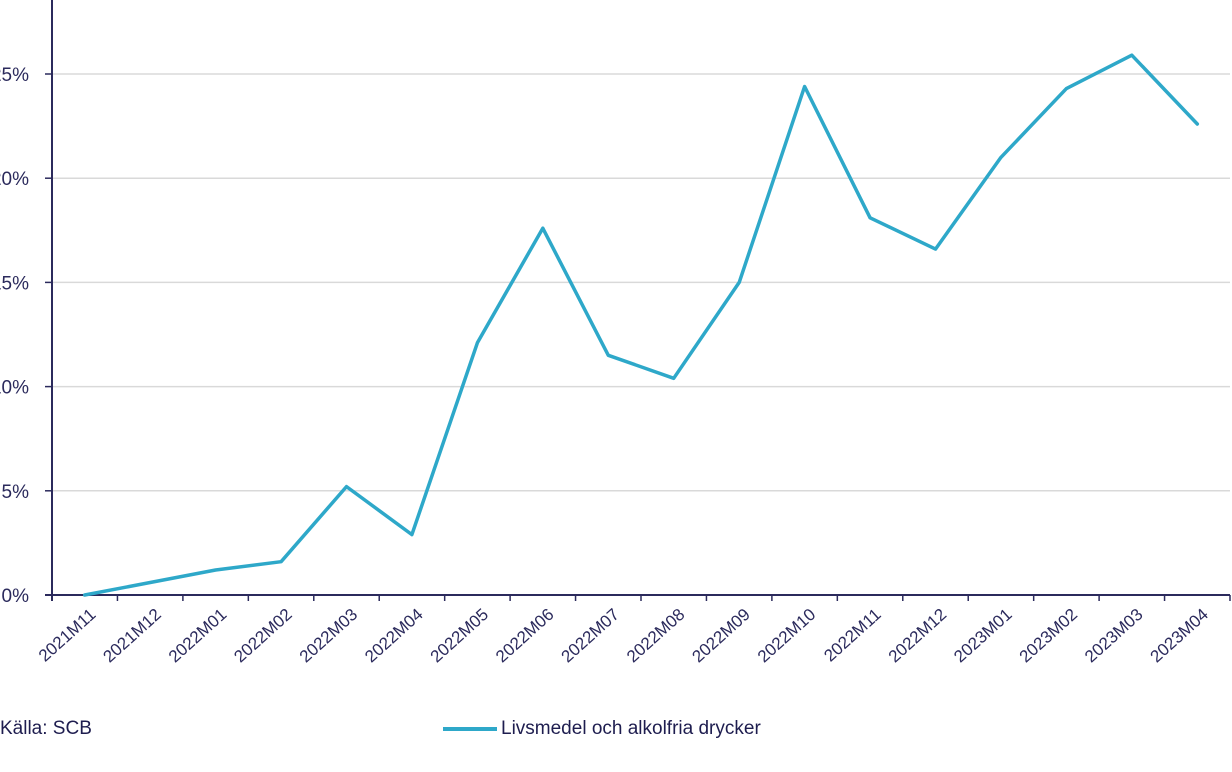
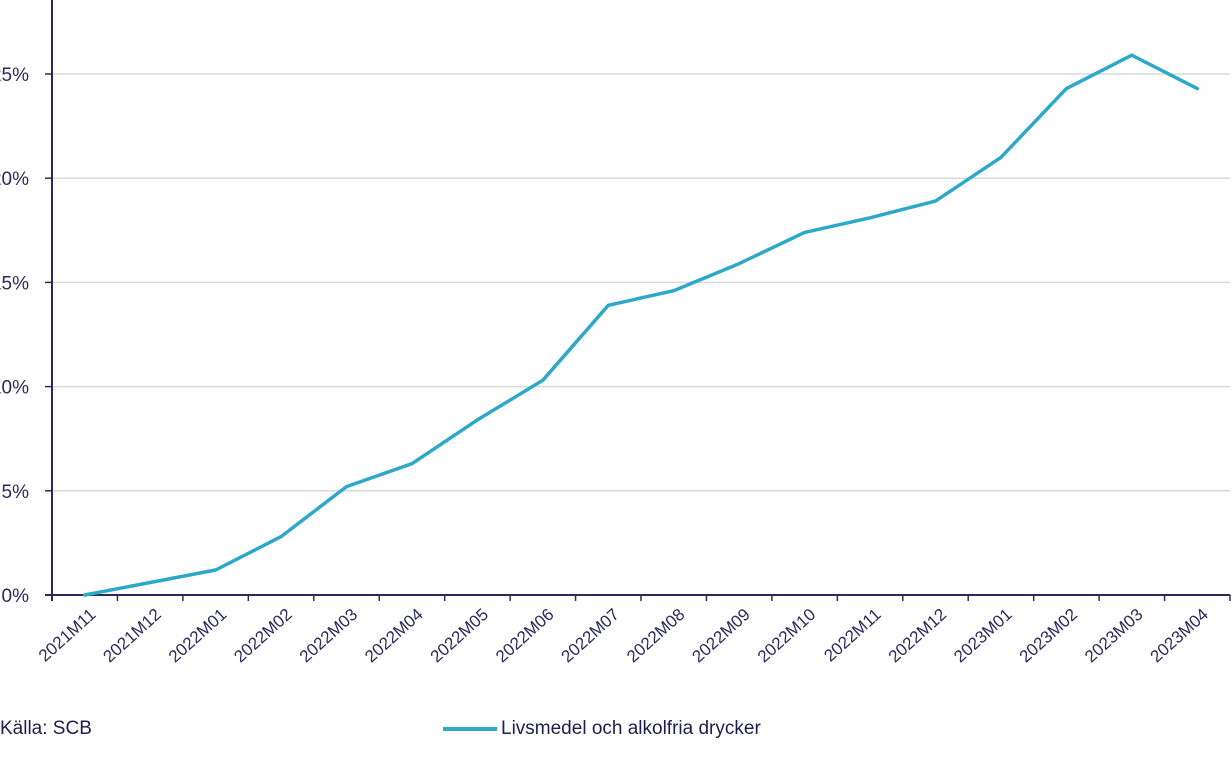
2022M02: 1.6% -> 2.8%
2022M04: 2.9% -> 6.3%
2022M05: 12.1% -> 8.4%
2022M06: 17.6% -> 10.3%
2022M07: 11.5% -> 13.9%
2022M08: 10.4% -> 14.6%
2022M09: 15.0% -> 15.9%
2022M10: 24.4% -> 17.4%
2022M12: 16.6% -> 18.9%
2023M04: 22.6% -> 24.3%
